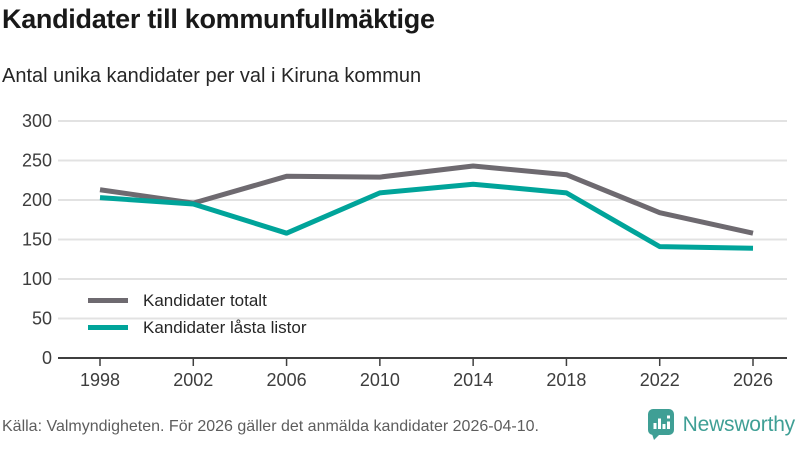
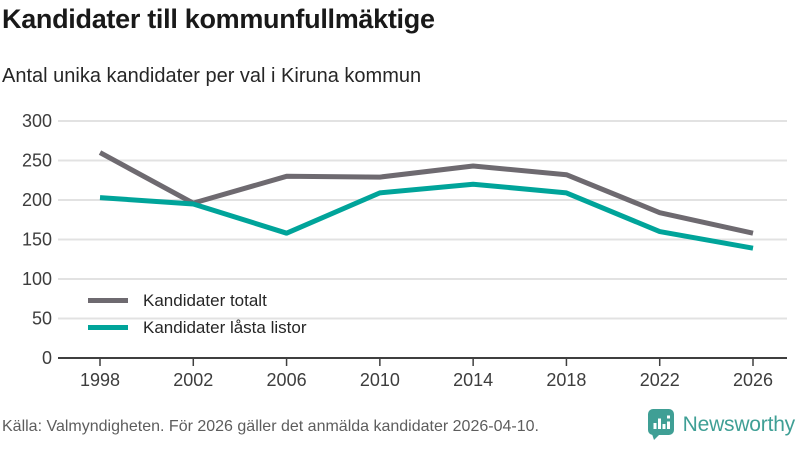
Kandidater totalt/1998: 210 -> 260
Kandidater låsta listor/2022: 140 -> 160
